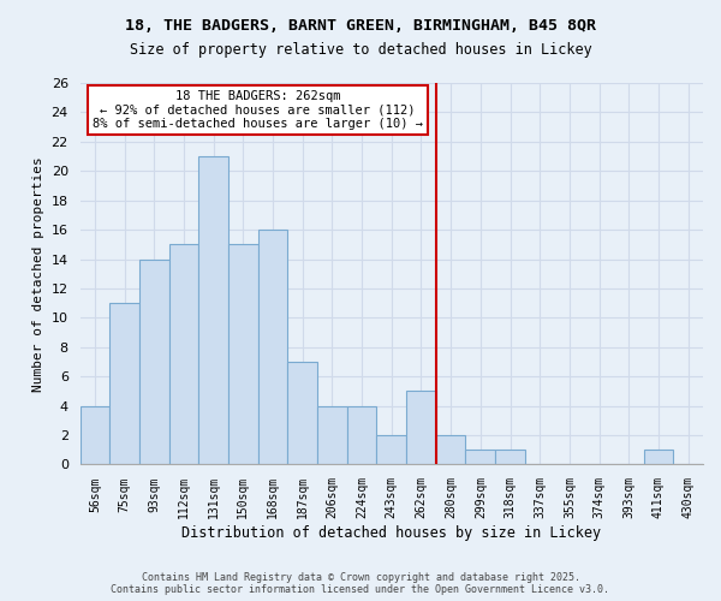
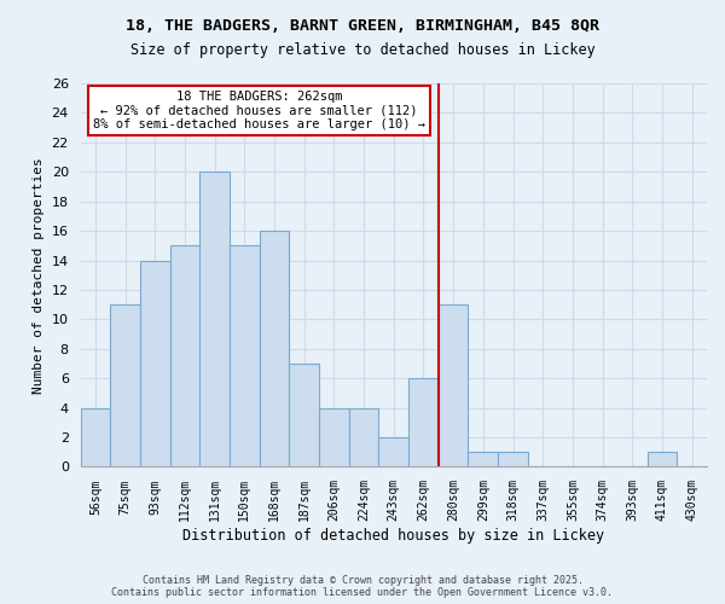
131sqm: 21 -> 20
262sqm: 5 -> 6
280sqm: 2 -> 11
